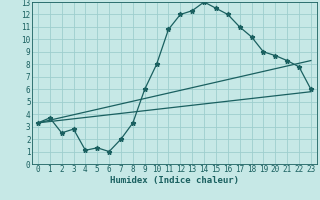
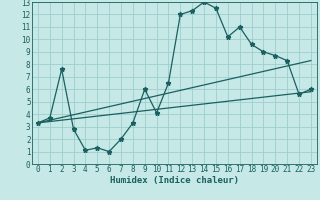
2: 2.5 -> 7.6
10: 8.0 -> 4.1
11: 10.8 -> 6.5
16: 12.0 -> 10.2
18: 10.2 -> 9.6
22: 7.8 -> 5.6
